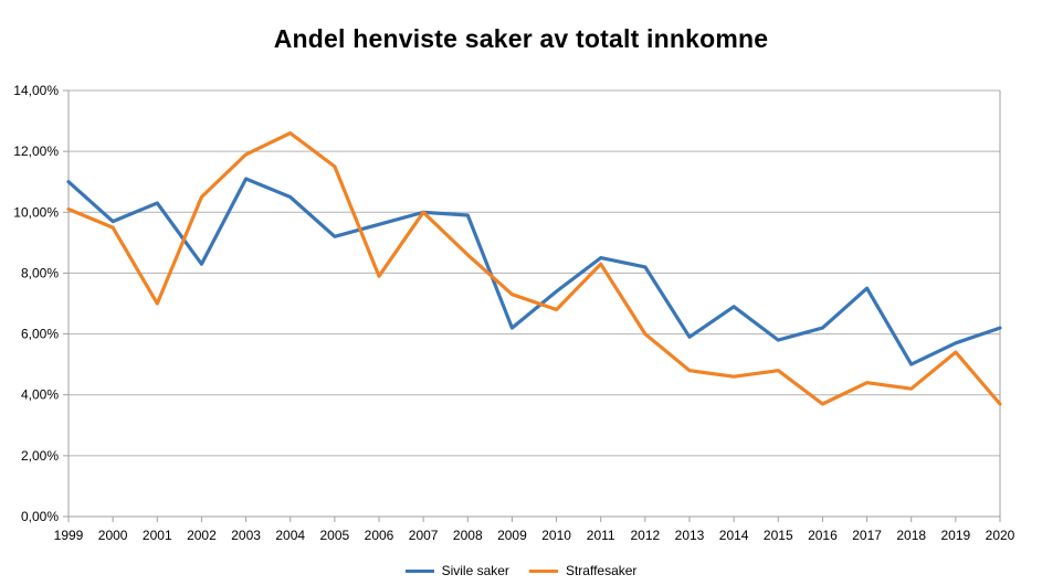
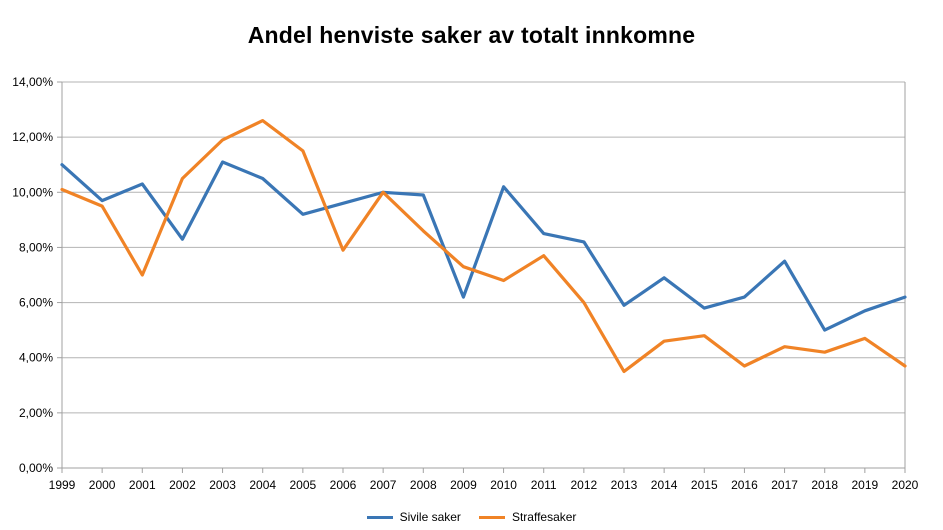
Sivile saker/2010: 7,4% -> 10,2%
Straffesaker/2011: 8,3% -> 7,7%
Straffesaker/2013: 4,8% -> 3,5%
Straffesaker/2019: 5,4% -> 4,7%
